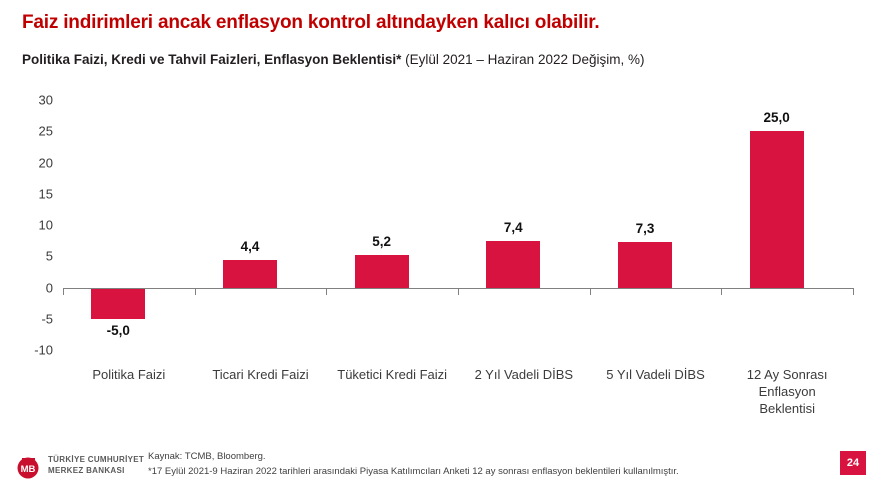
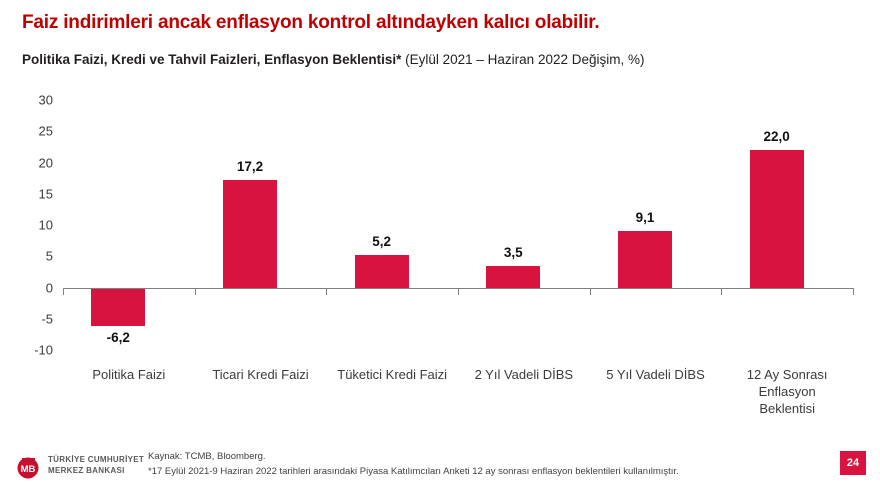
Politika Faizi: -5,0 -> -6,2
Ticari Kredi Faizi: 4,4 -> 17,2
2 Yıl Vadeli DİBS: 7,4 -> 3,5
5 Yıl Vadeli DİBS: 7,3 -> 9,1
12 Ay Sonrası Enflasyon Beklentisi: 25,0 -> 22,0
